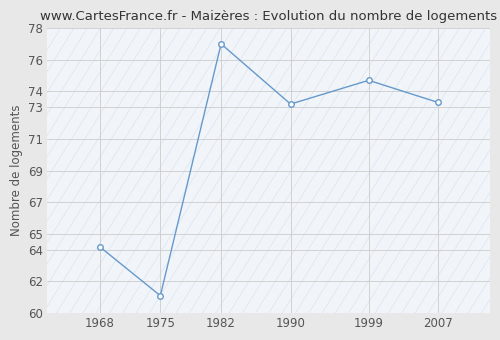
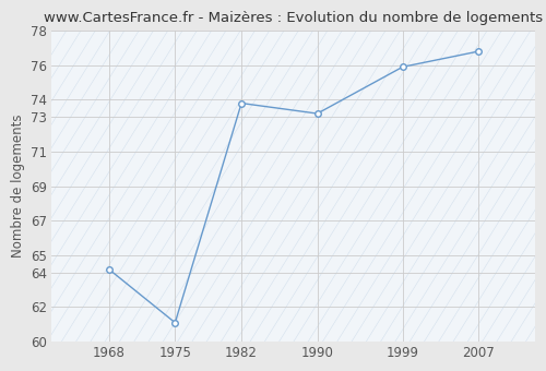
1982: 77.0 -> 73.8
1999: 74.7 -> 75.9
2007: 73.3 -> 76.8
